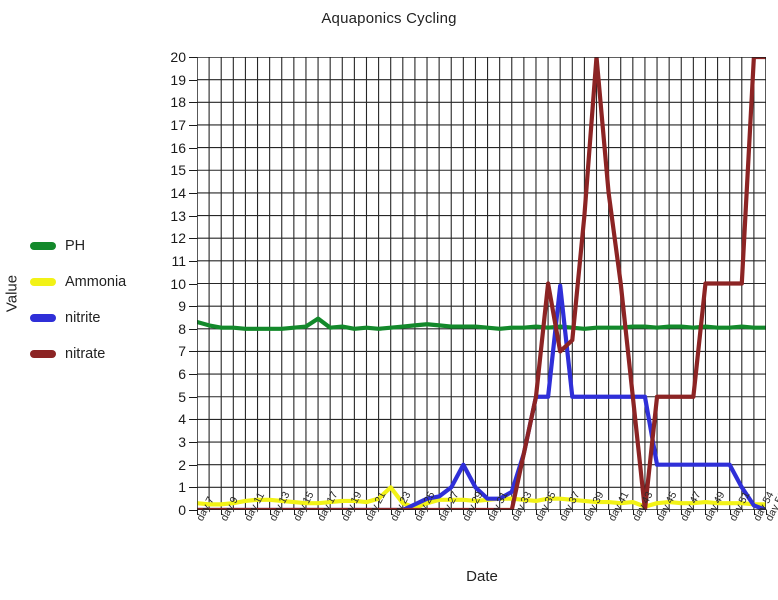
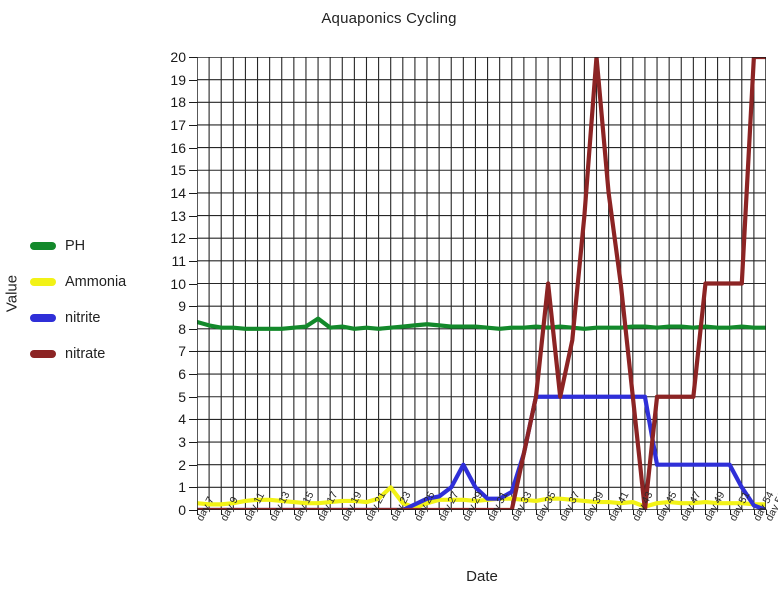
nitrite/day 37: 9.9 -> 5.0
nitrate/day 37: 7.0 -> 5.0
